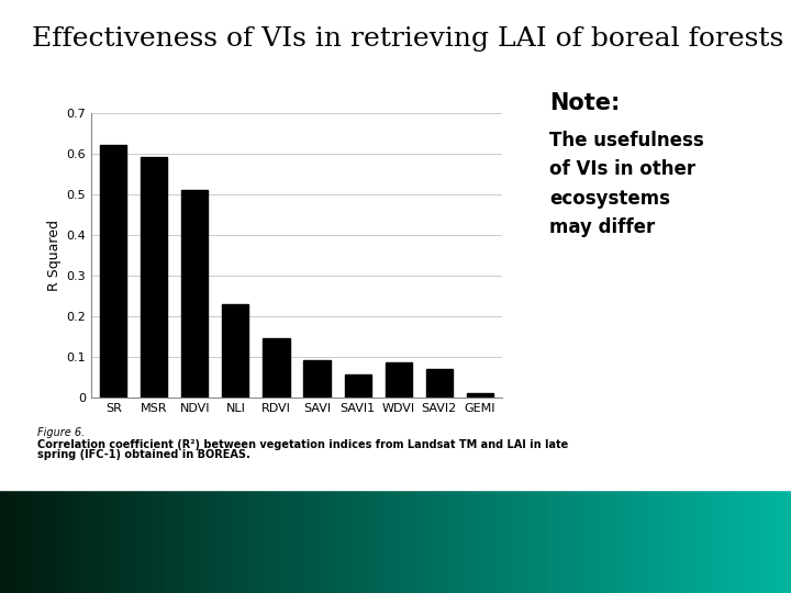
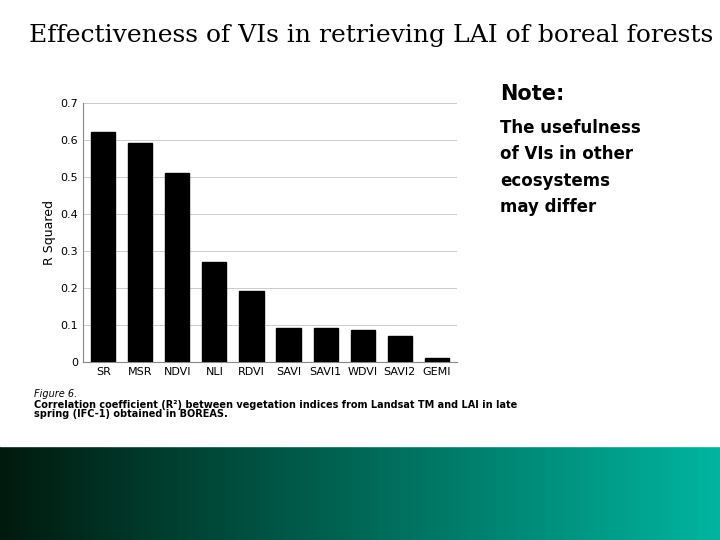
NLI: 0.230 -> 0.270
RDVI: 0.145 -> 0.190
SAVI1: 0.055 -> 0.090
